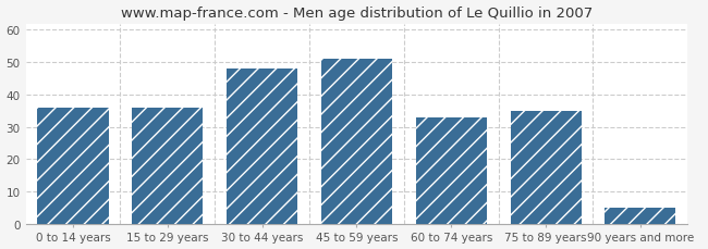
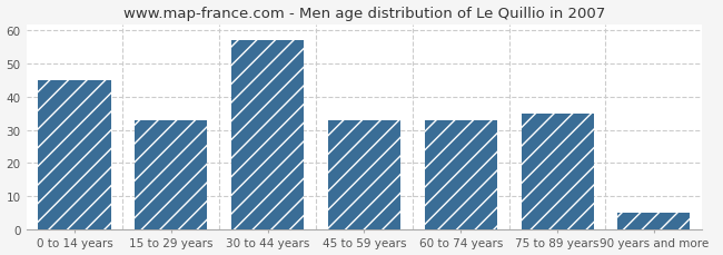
0 to 14 years: 36 -> 45
15 to 29 years: 36 -> 33
30 to 44 years: 48 -> 57
45 to 59 years: 51 -> 33
